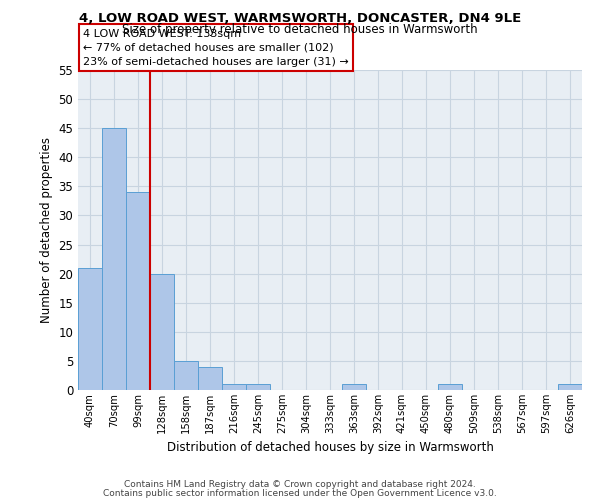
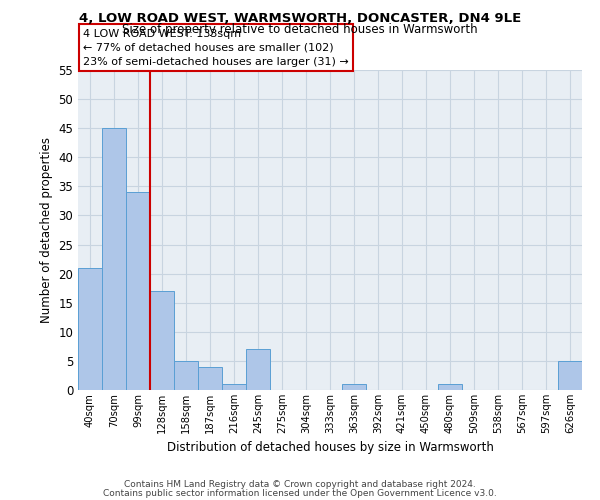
128sqm: 20 -> 17
245sqm: 1 -> 7
626sqm: 1 -> 5
